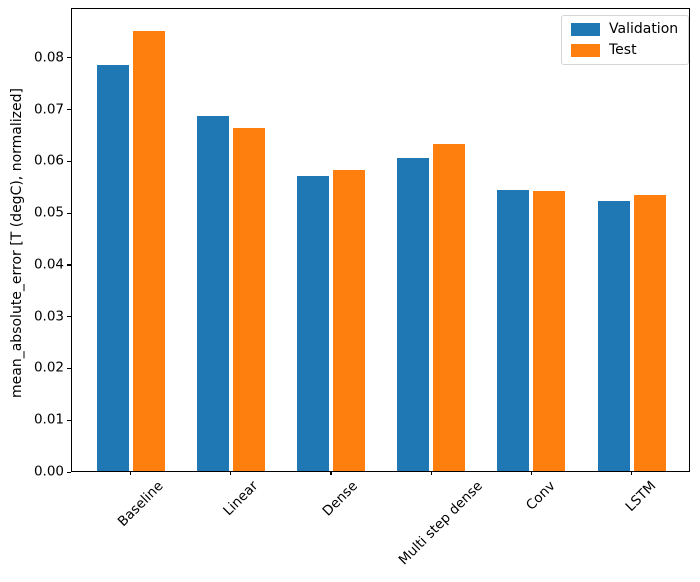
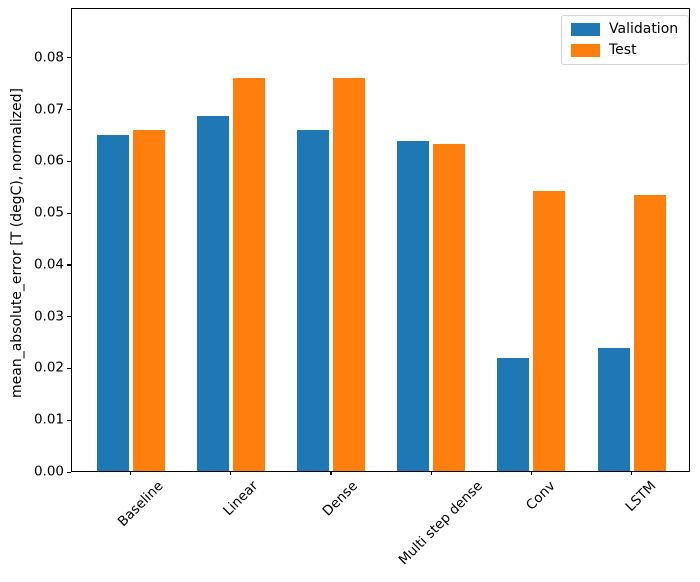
Validation/Baseline: 0.079 -> 0.065
Test/Baseline: 0.085 -> 0.066
Test/Linear: 0.066 -> 0.076
Validation/Dense: 0.057 -> 0.066
Test/Dense: 0.058 -> 0.076
Validation/Multi step dense: 0.061 -> 0.064
Validation/Conv: 0.054 -> 0.022
Validation/LSTM: 0.052 -> 0.024
